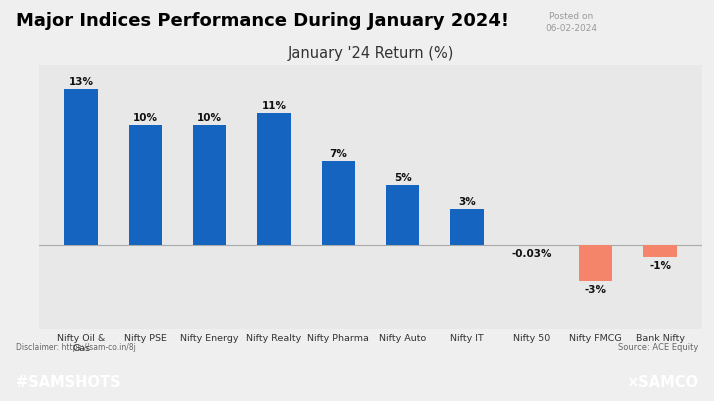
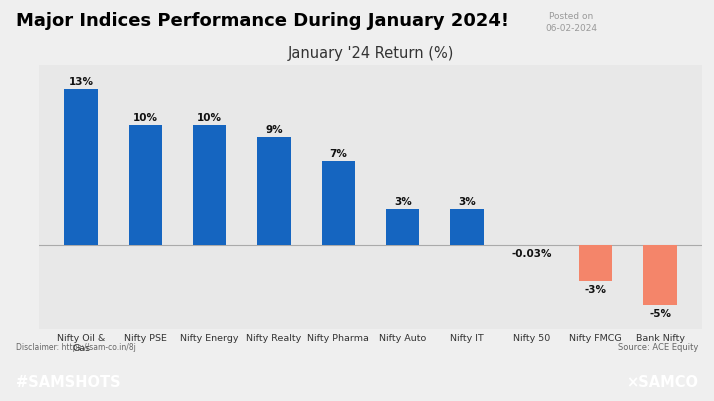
Nifty Realty: 11% -> 9%
Nifty Auto: 5% -> 3%
Bank Nifty: -1% -> -5%
